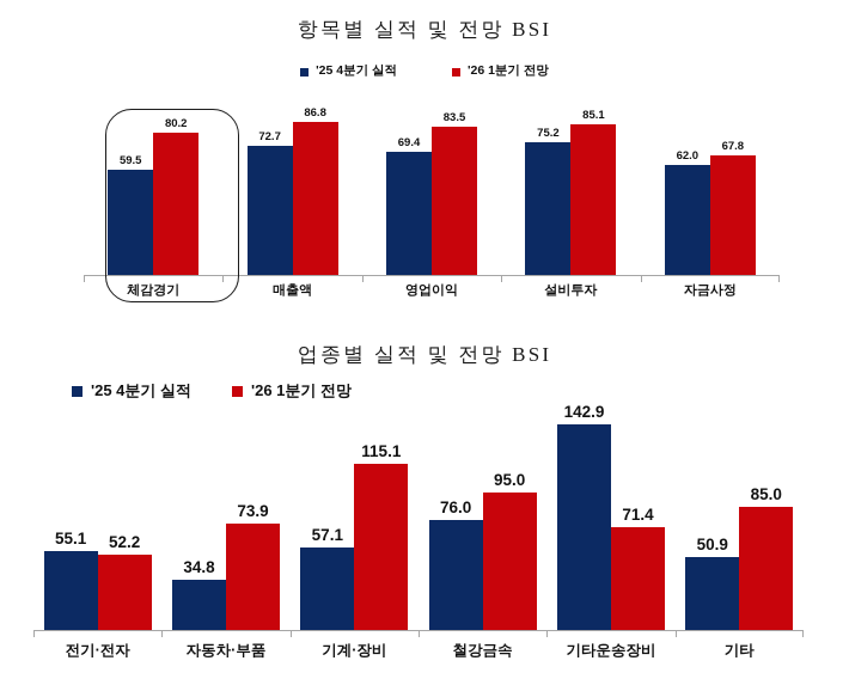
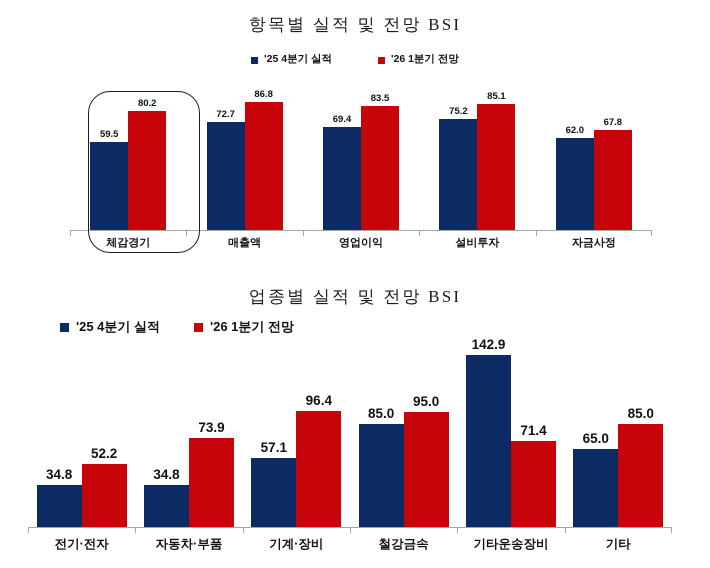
업종별 실적 및 전망 BSI/'25 4분기 실적/전기·전자: 55.1 -> 34.8
업종별 실적 및 전망 BSI/'26 1분기 전망/기계·장비: 115.1 -> 96.4
업종별 실적 및 전망 BSI/'25 4분기 실적/철강금속: 76.0 -> 85.0
업종별 실적 및 전망 BSI/'25 4분기 실적/기타: 50.9 -> 65.0
